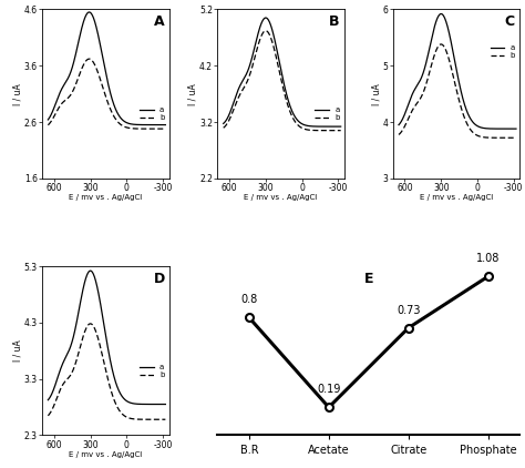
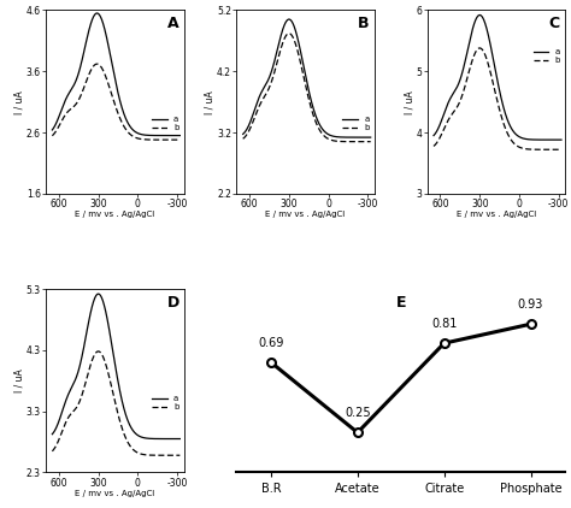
B.R: 0.8 -> 0.69
Acetate: 0.19 -> 0.25
Citrate: 0.73 -> 0.81
Phosphate: 1.08 -> 0.93
